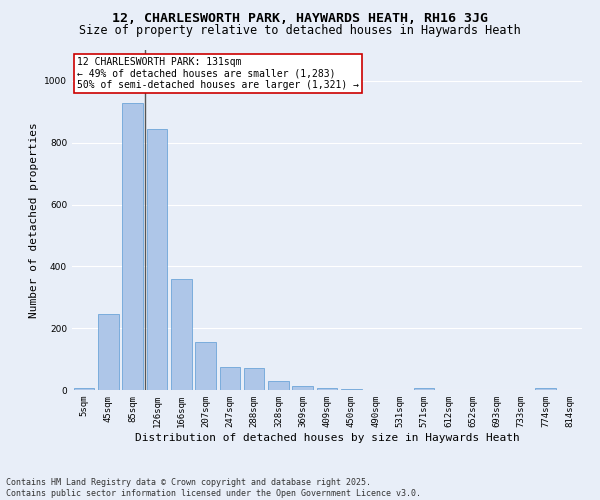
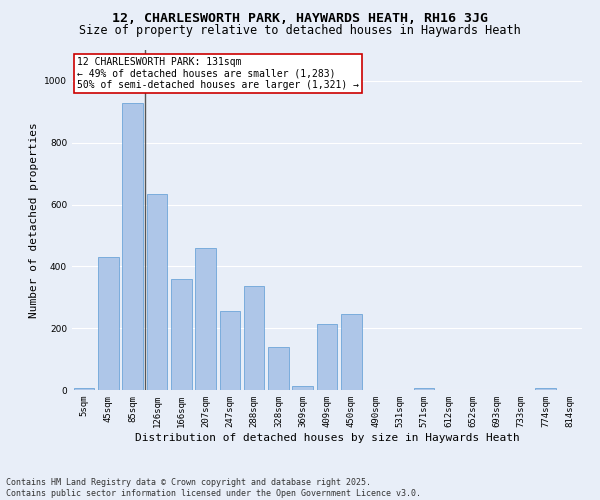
45sqm: 247 -> 430
126sqm: 845 -> 635
207sqm: 155 -> 460
247sqm: 75 -> 255
288sqm: 70 -> 335
328sqm: 30 -> 140
409sqm: 5 -> 215
450sqm: 2 -> 245
